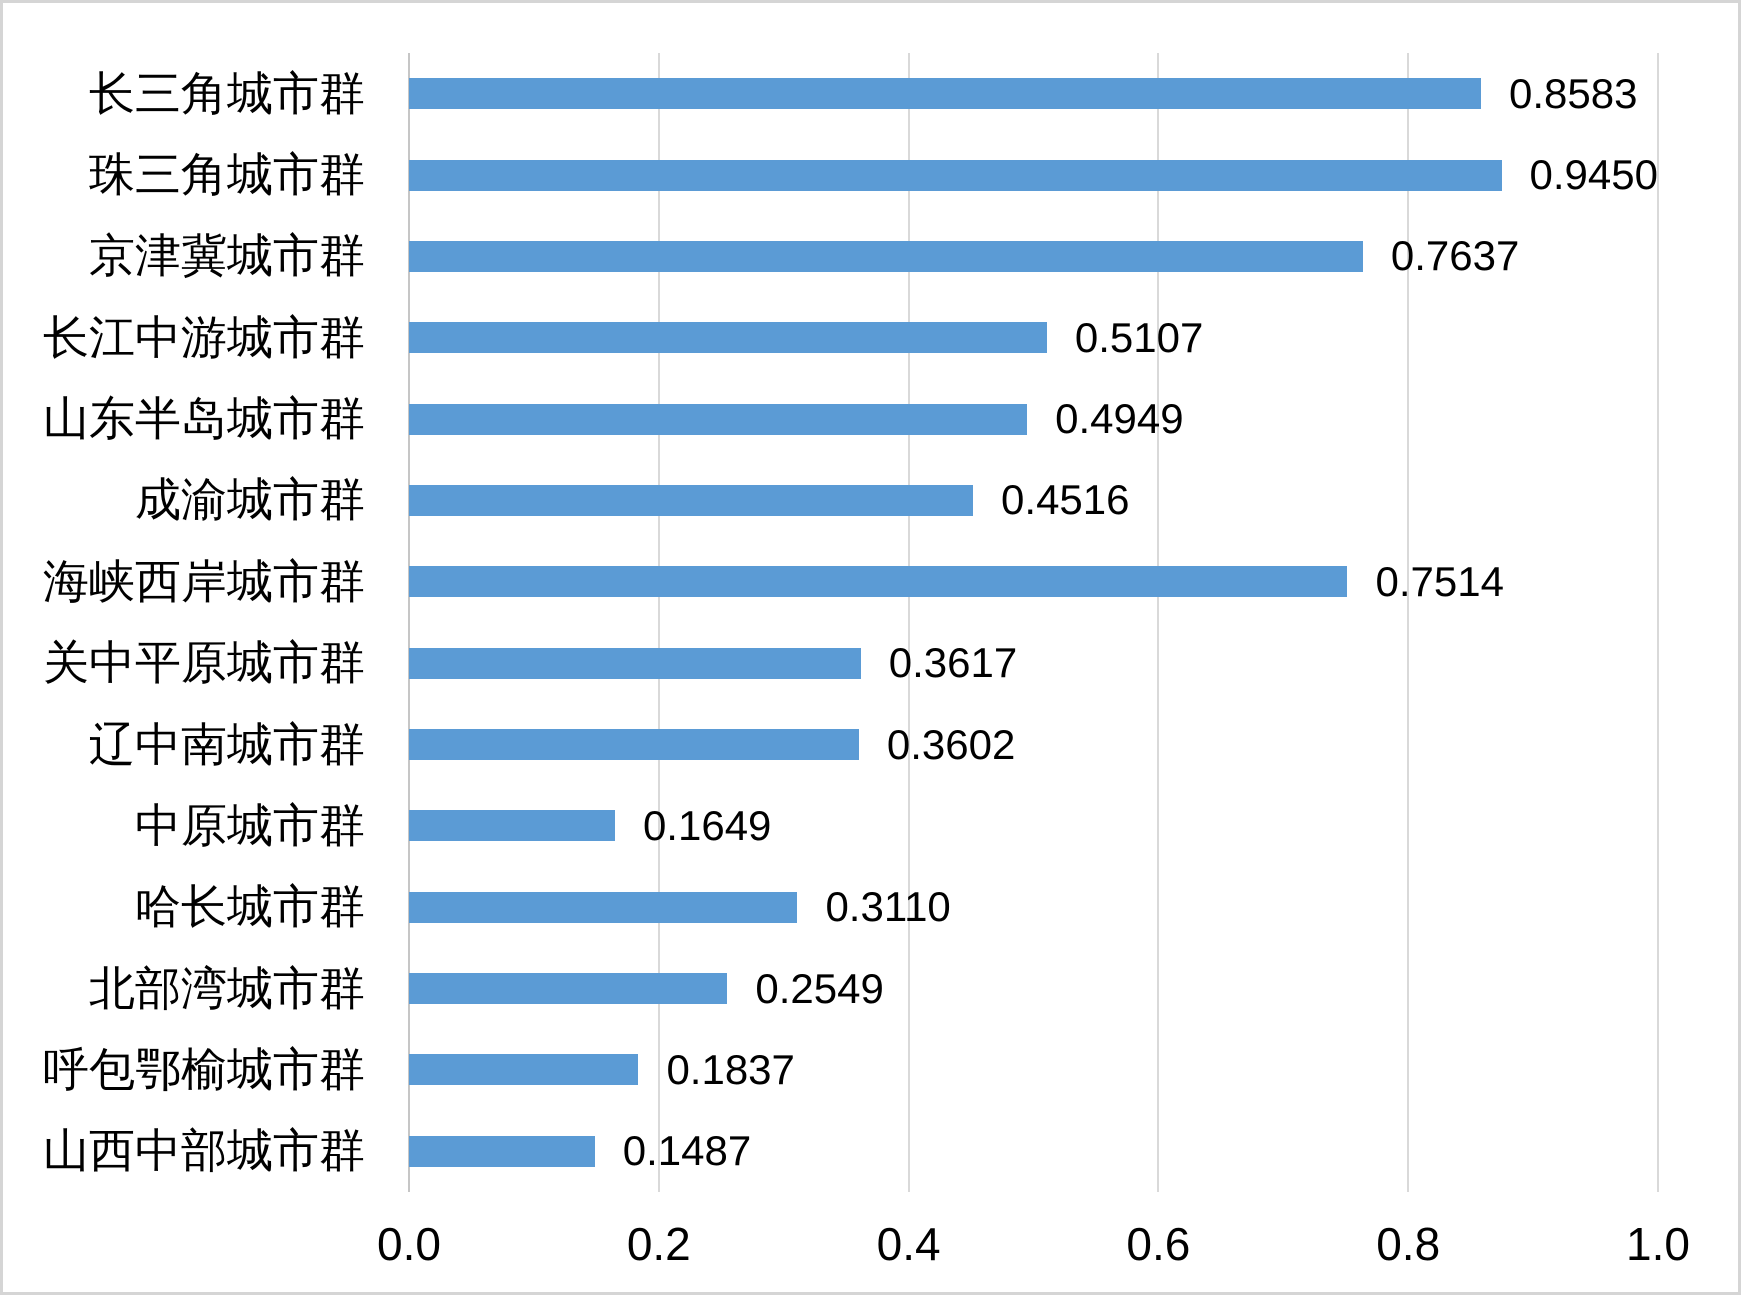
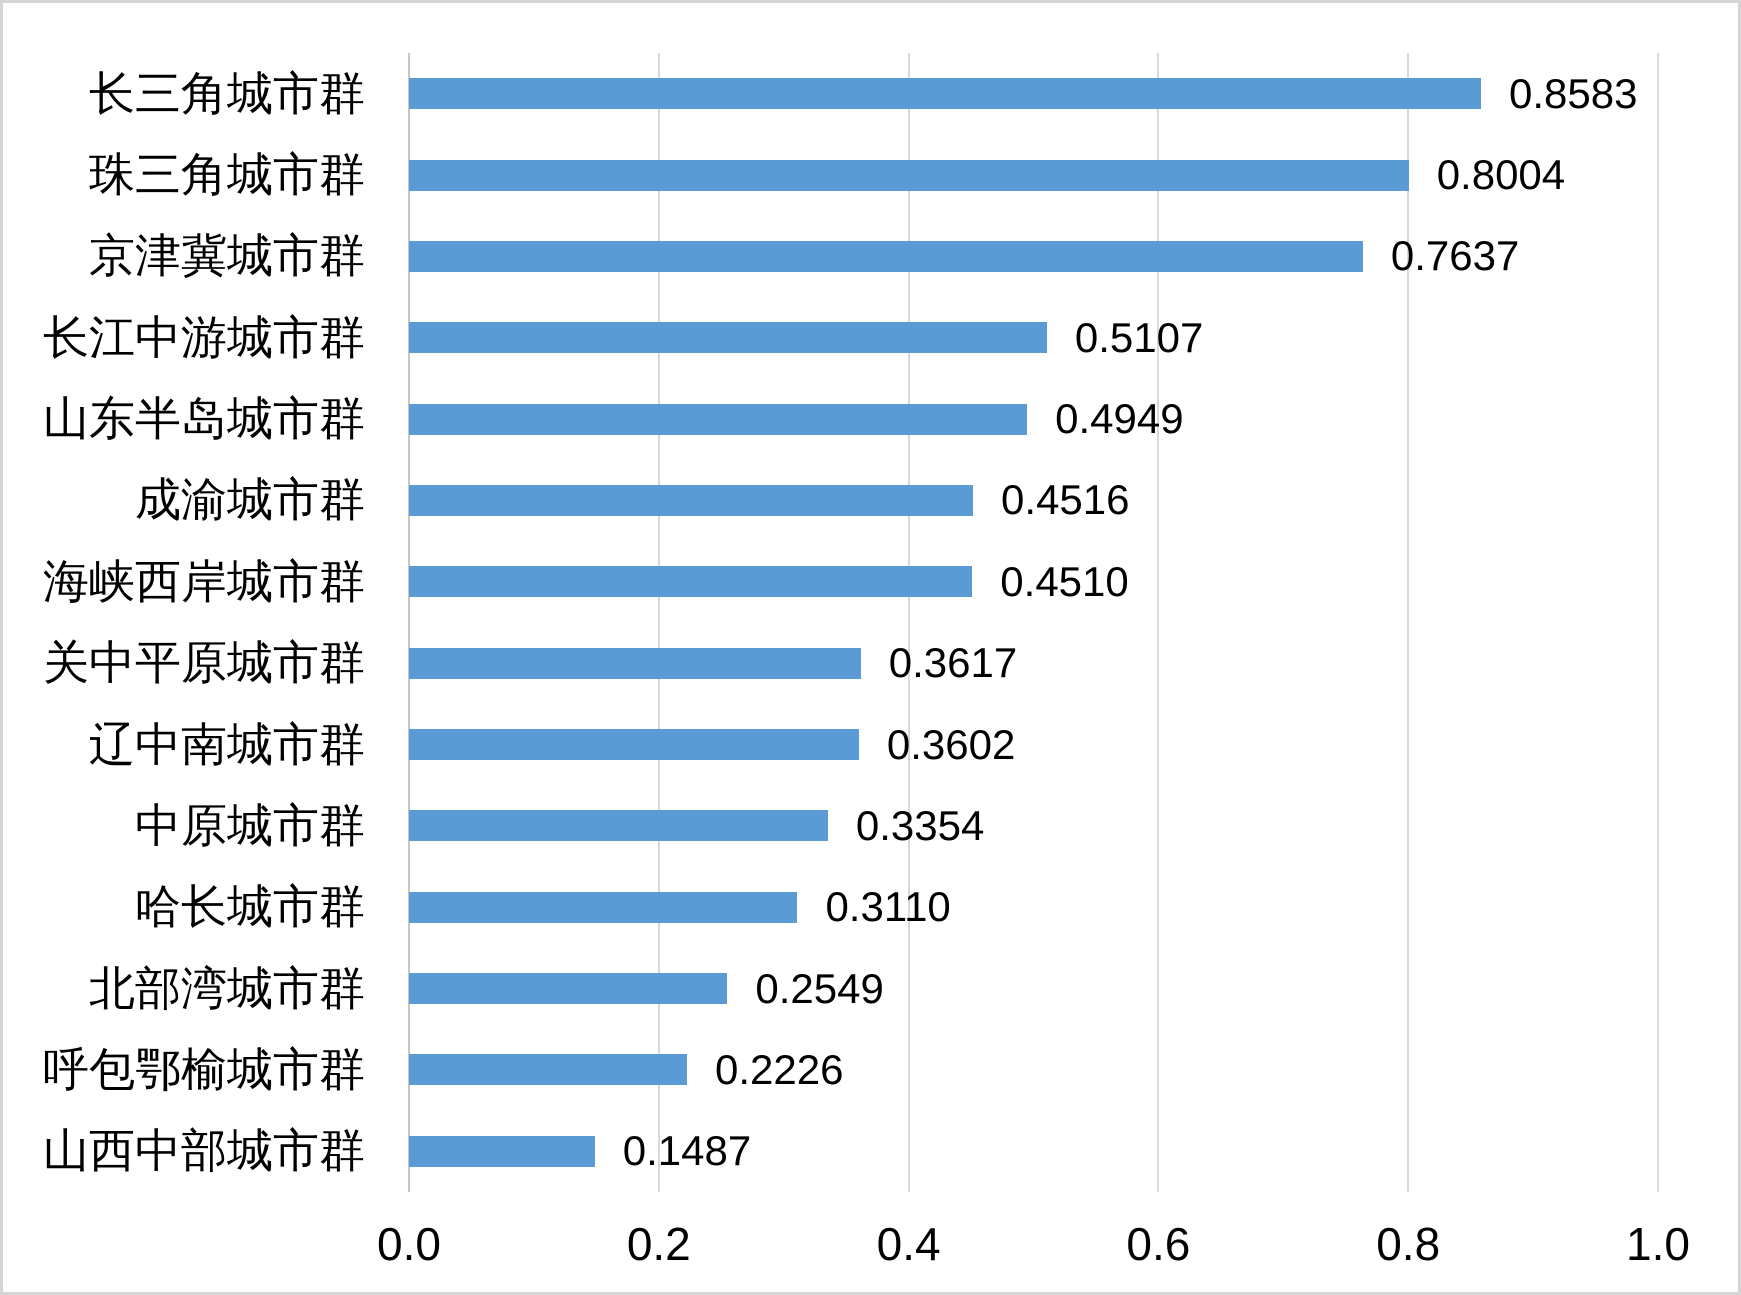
珠三角城市群: 0.9450 -> 0.8004
海峡西岸城市群: 0.7514 -> 0.4510
中原城市群: 0.1649 -> 0.3354
呼包鄂榆城市群: 0.1837 -> 0.2226
